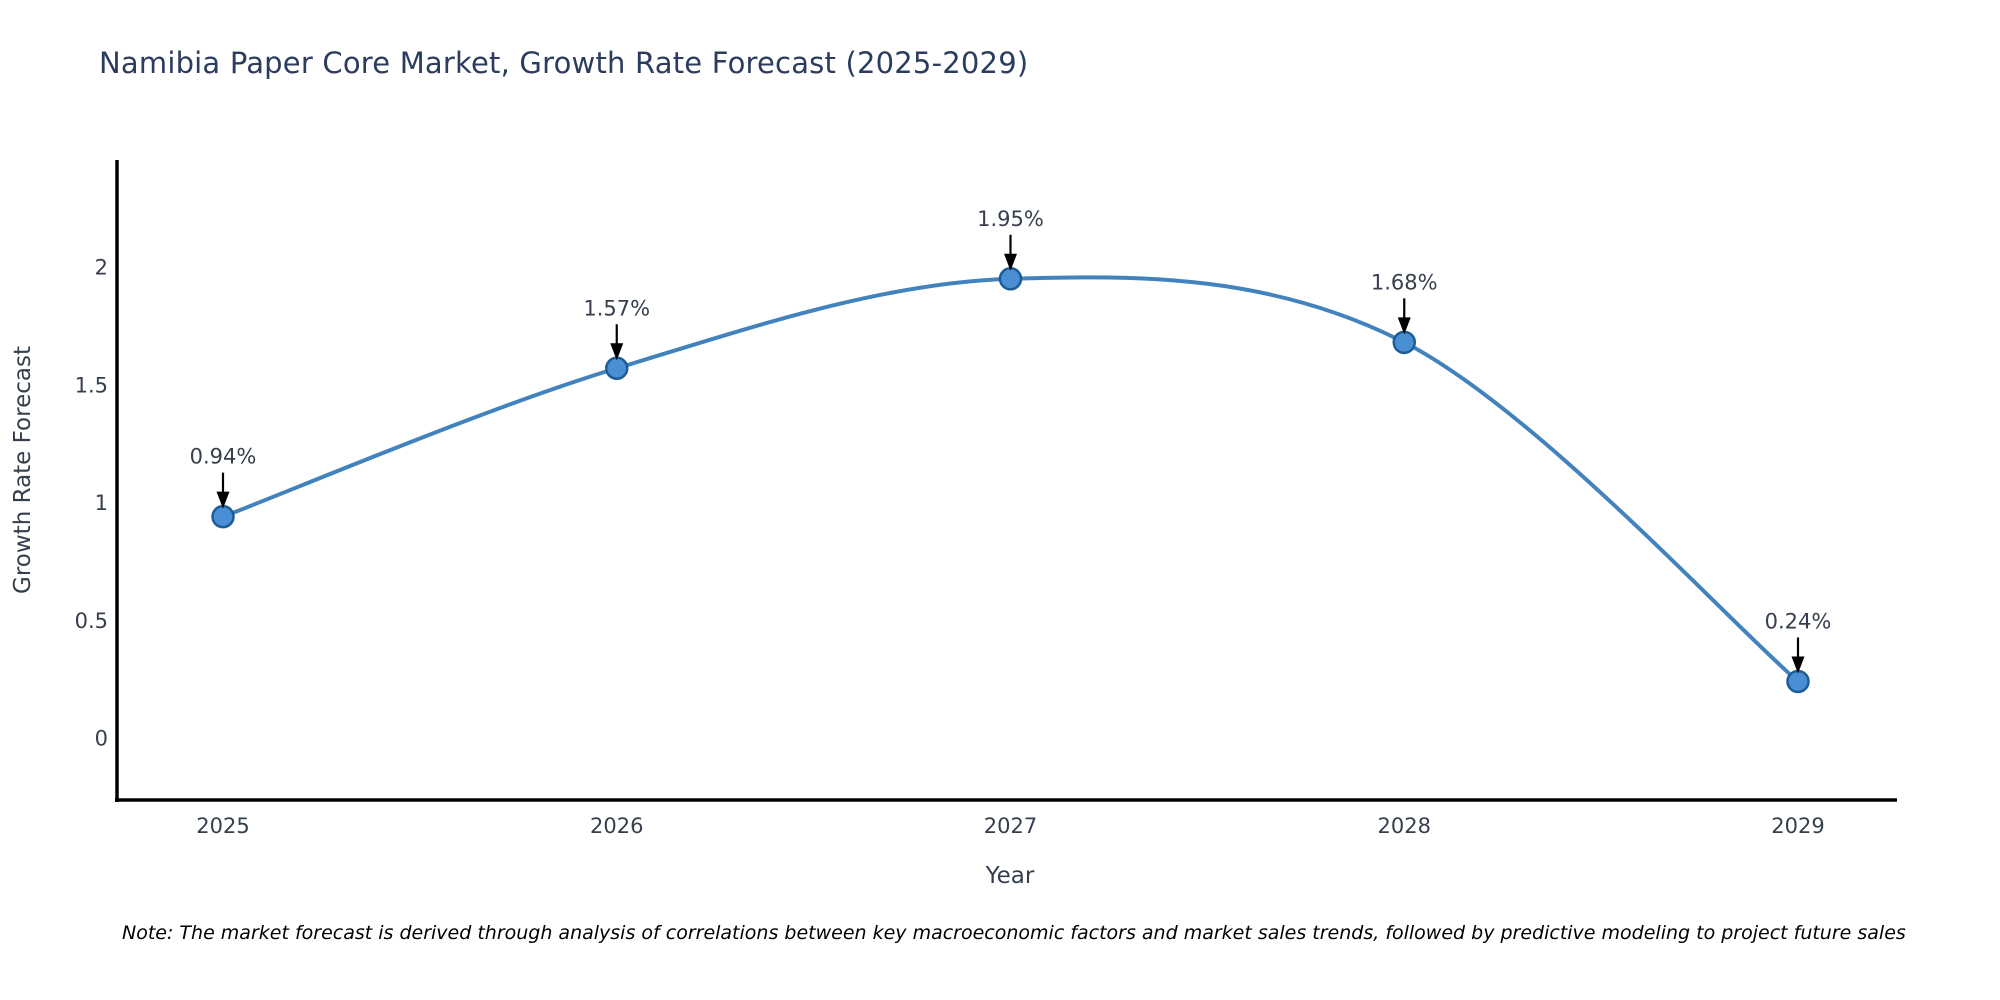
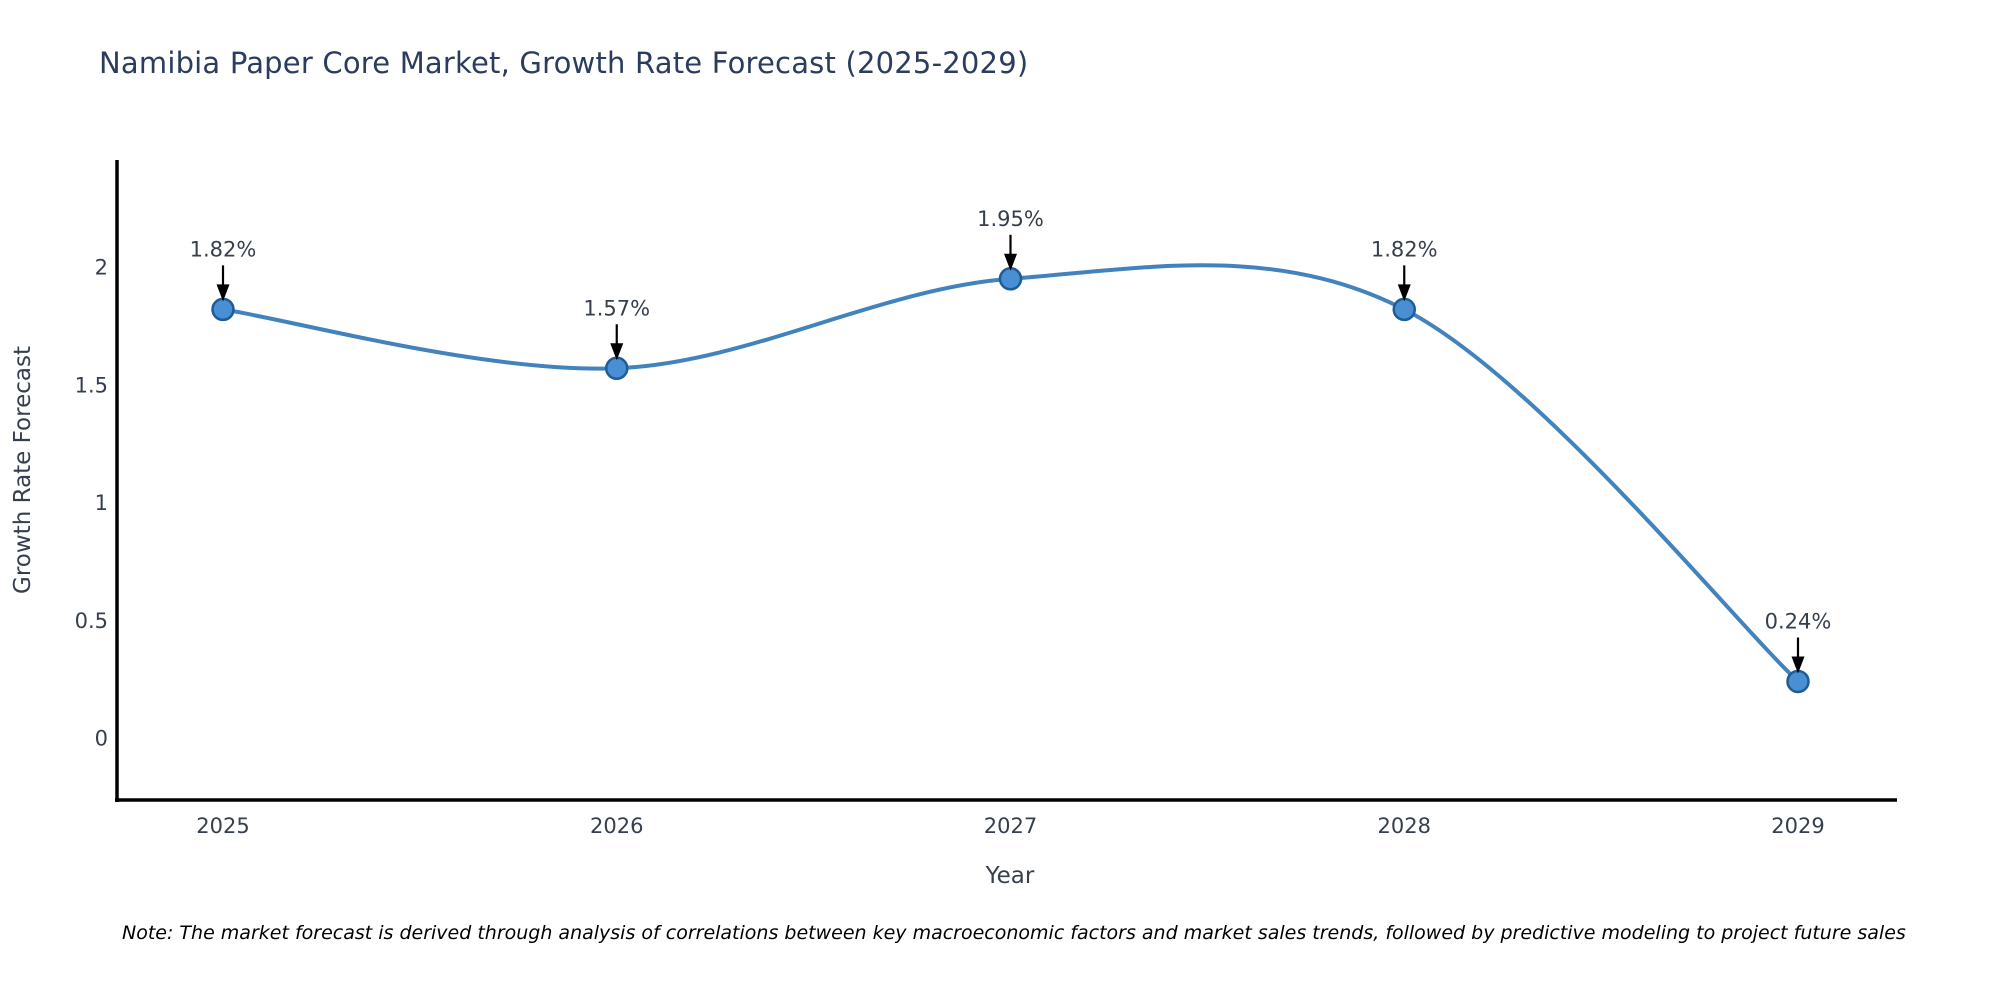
2025: 0.94% -> 1.82%
2028: 1.68% -> 1.82%
